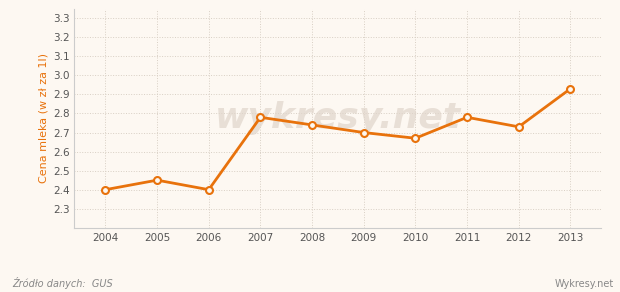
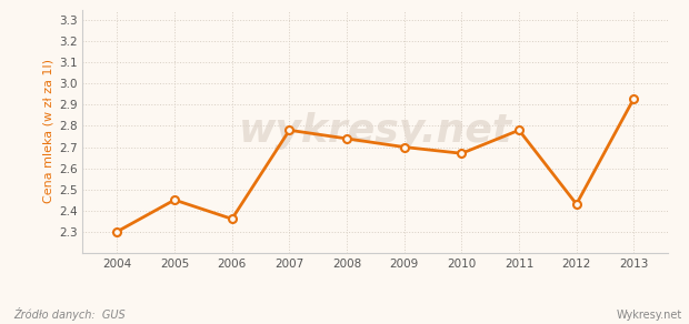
2004: 2.40 -> 2.30
2006: 2.40 -> 2.36
2012: 2.73 -> 2.43
